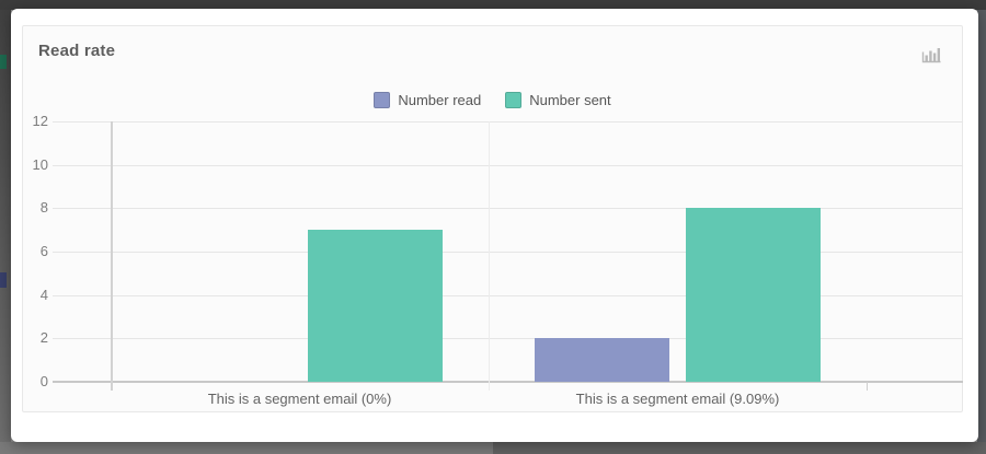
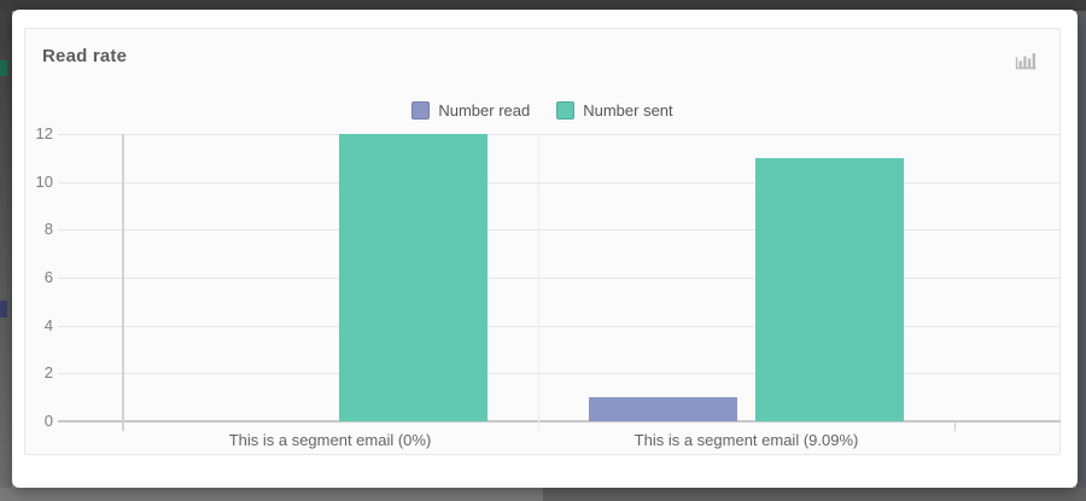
Number sent/This is a segment email (0%): 7 -> 12
Number read/This is a segment email (9.09%): 2 -> 1
Number sent/This is a segment email (9.09%): 8 -> 11
